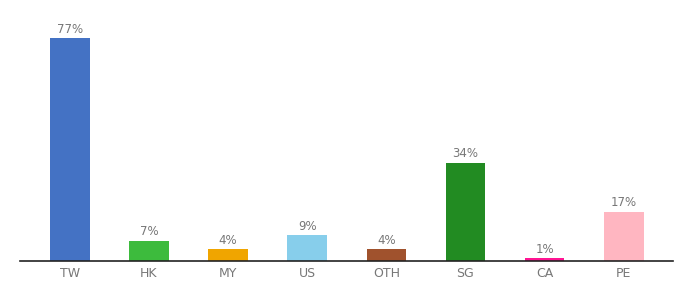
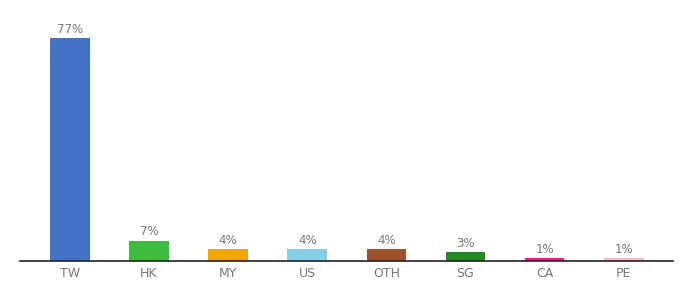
US: 9% -> 4%
SG: 34% -> 3%
PE: 17% -> 1%
